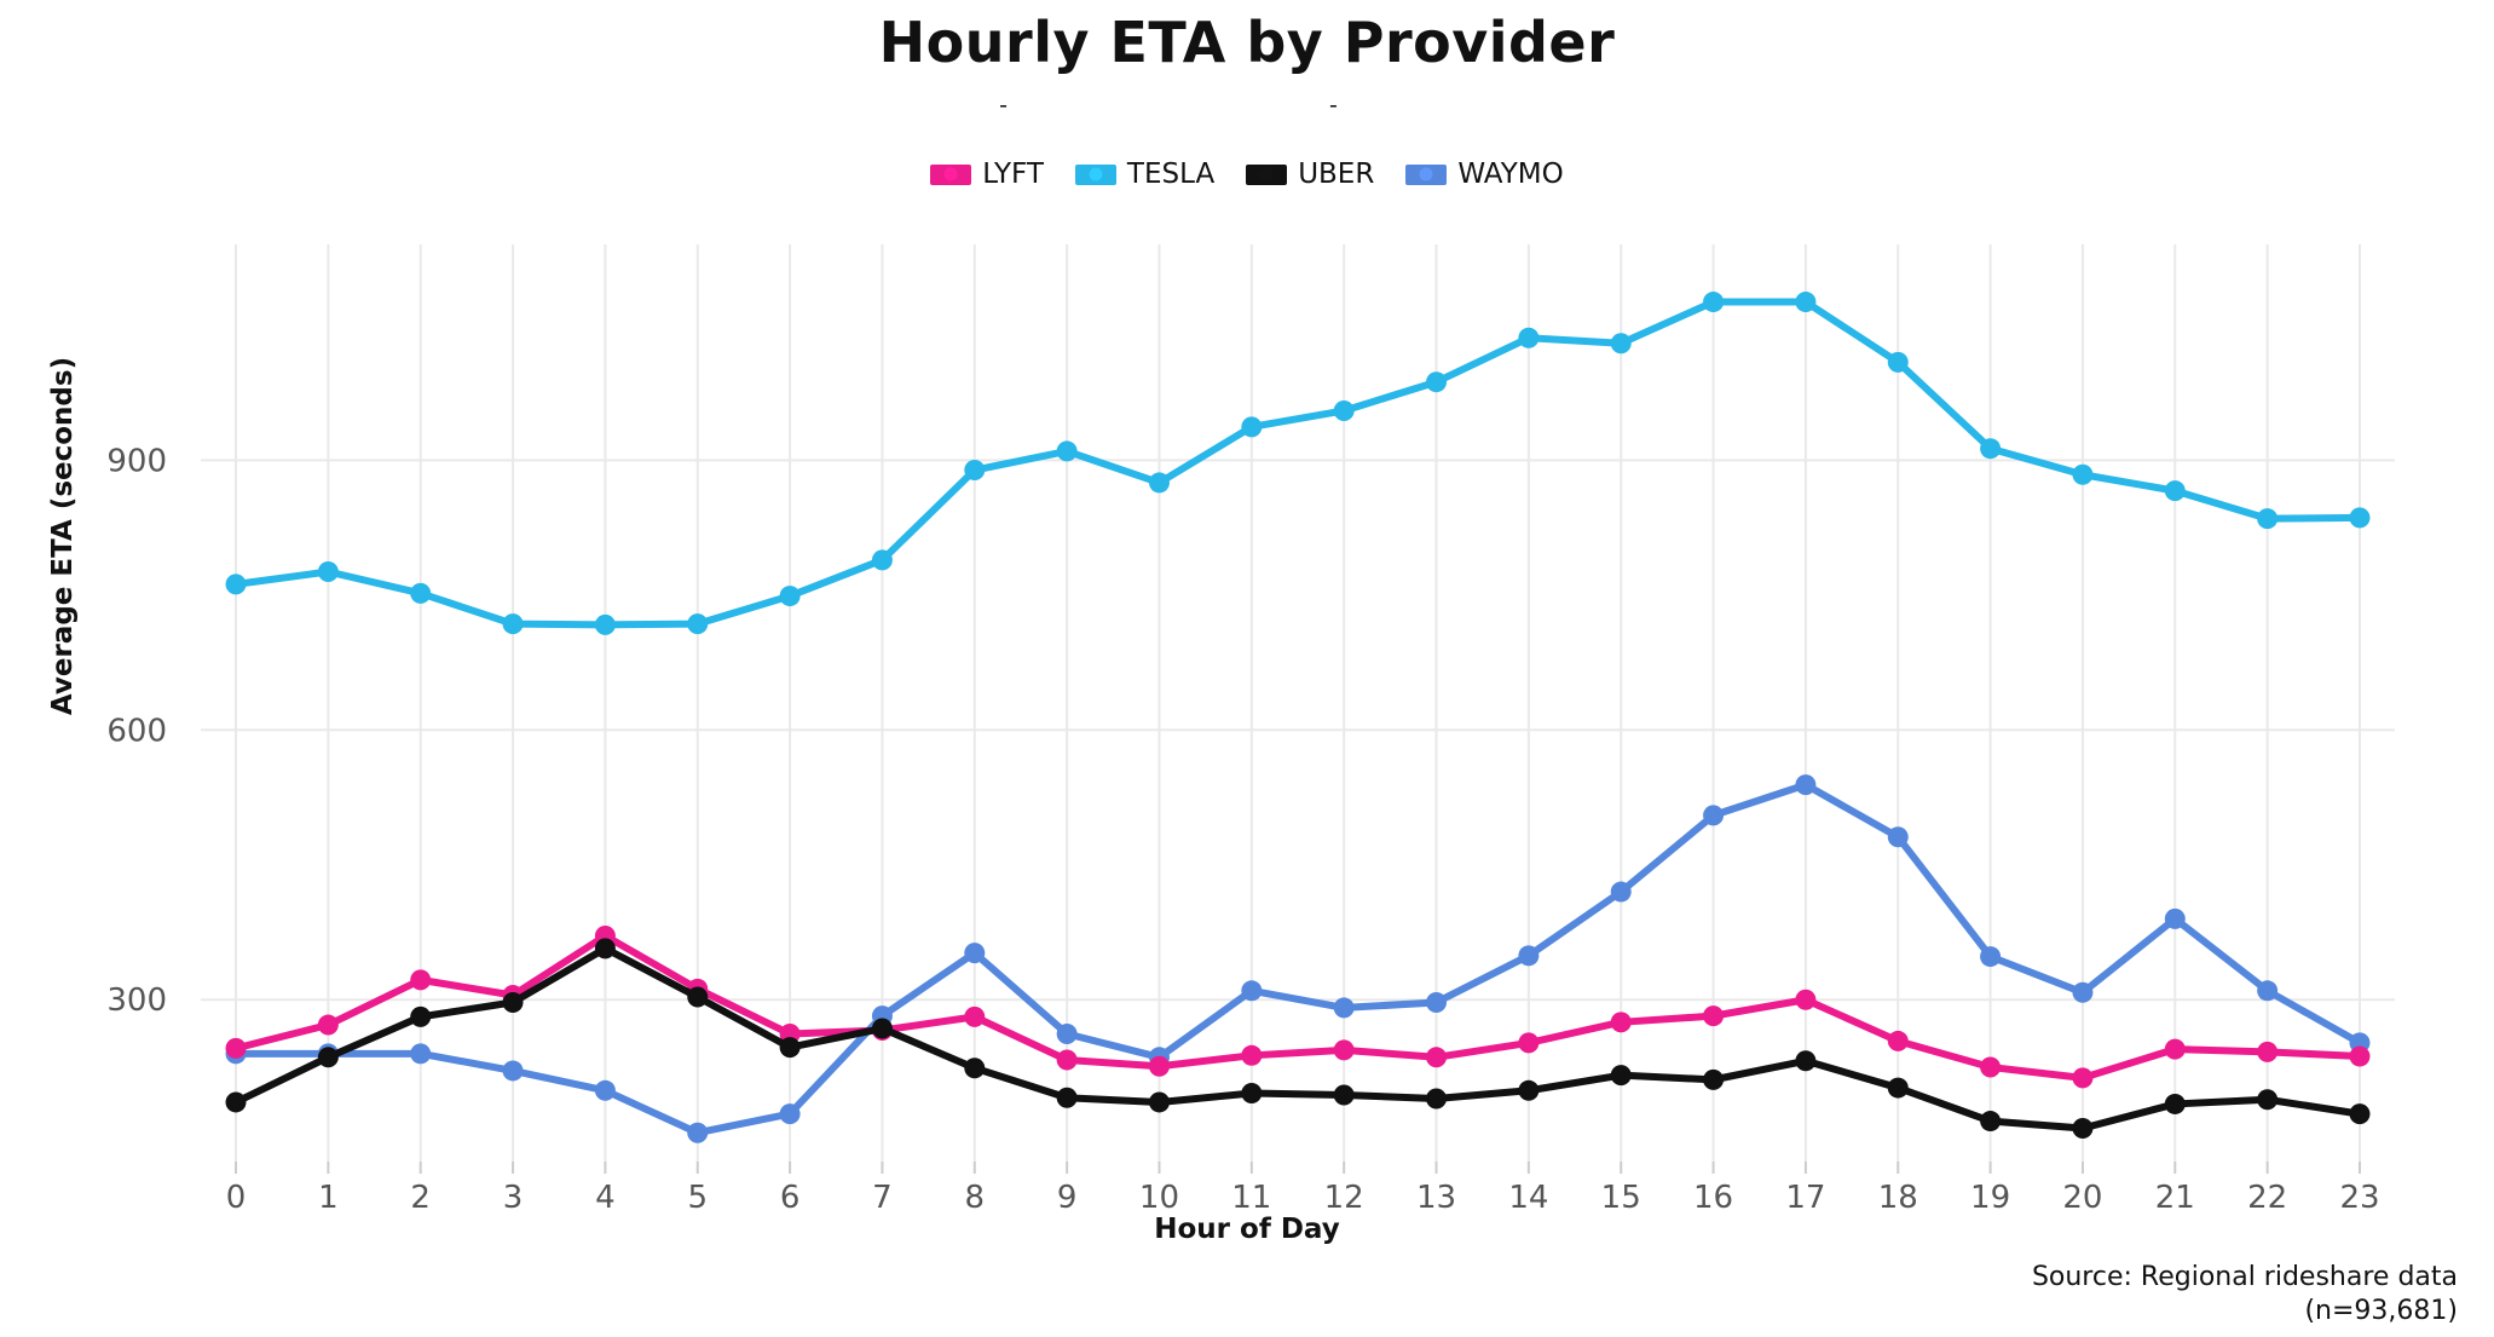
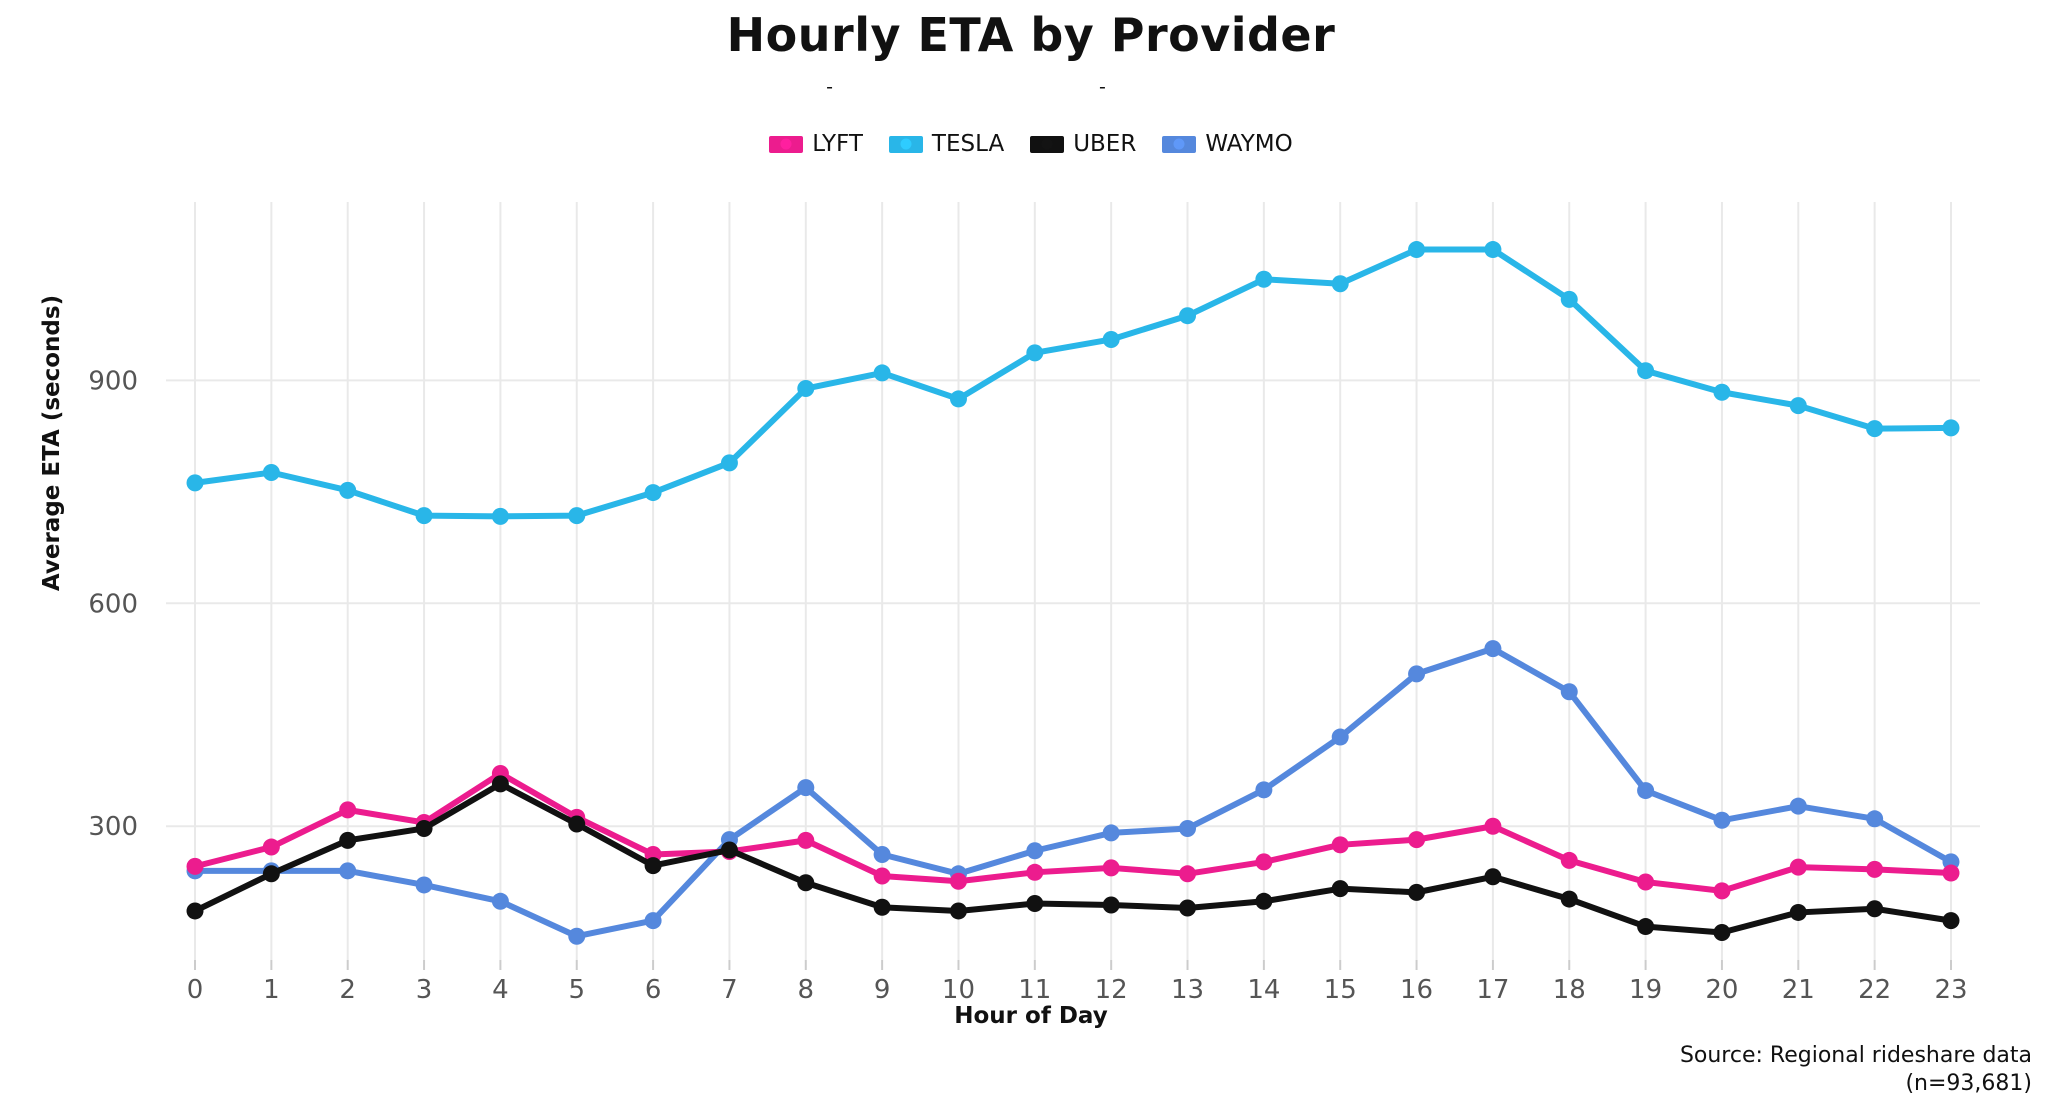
WAYMO/11: 310 -> 270
WAYMO/21: 390 -> 330
